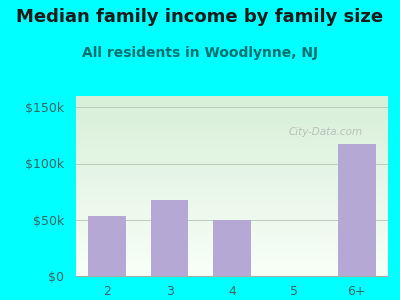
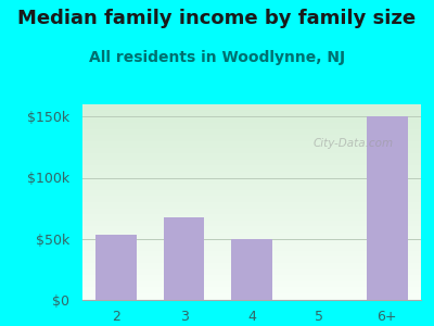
6+: $117k -> $150k
